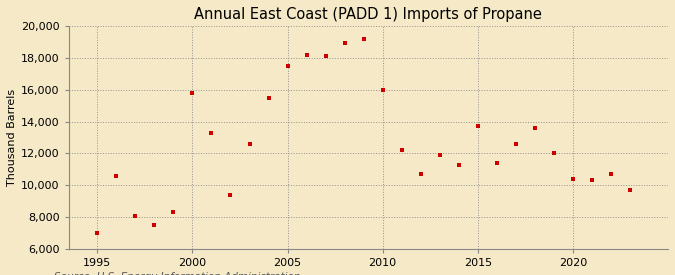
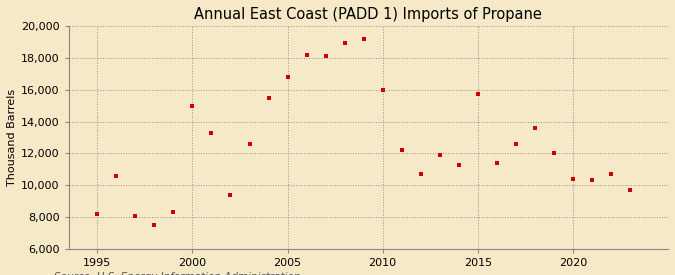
1995: 7,000 -> 8,200
2000: 15,800 -> 15,000
2005: 17,500 -> 16,800
2015: 13,700 -> 15,700
